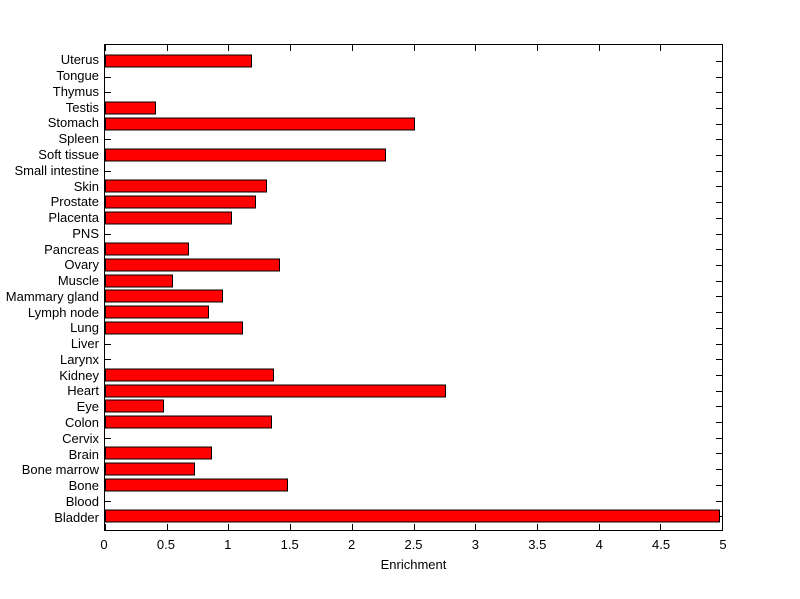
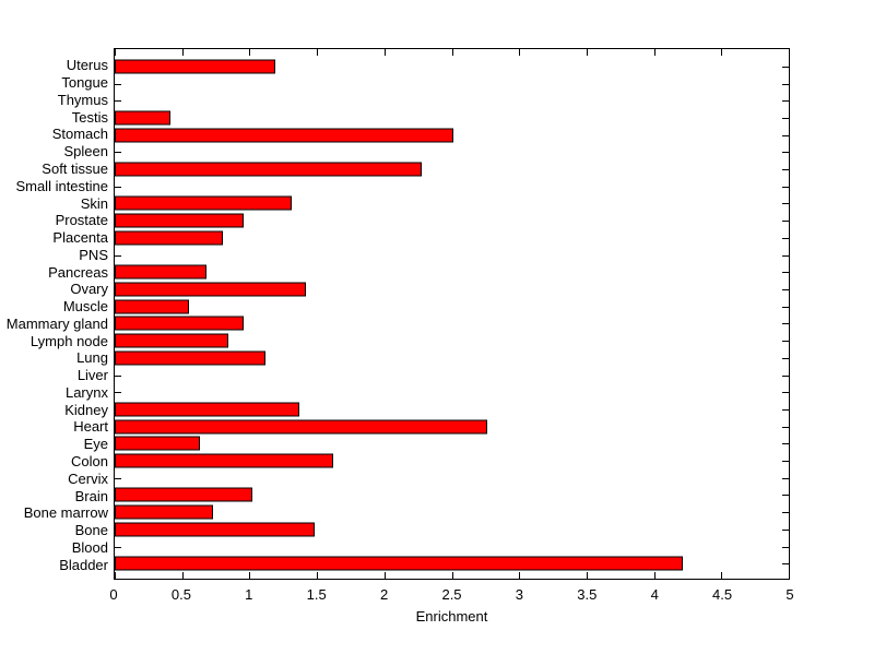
Prostate: 1.22 -> 0.96
Placenta: 1.03 -> 0.80
Eye: 0.48 -> 0.63
Colon: 1.35 -> 1.62
Brain: 0.87 -> 1.02
Bladder: 4.98 -> 4.21
